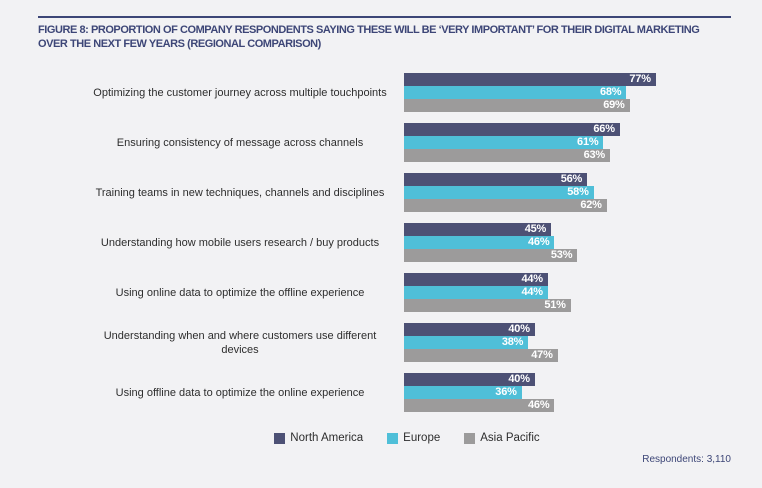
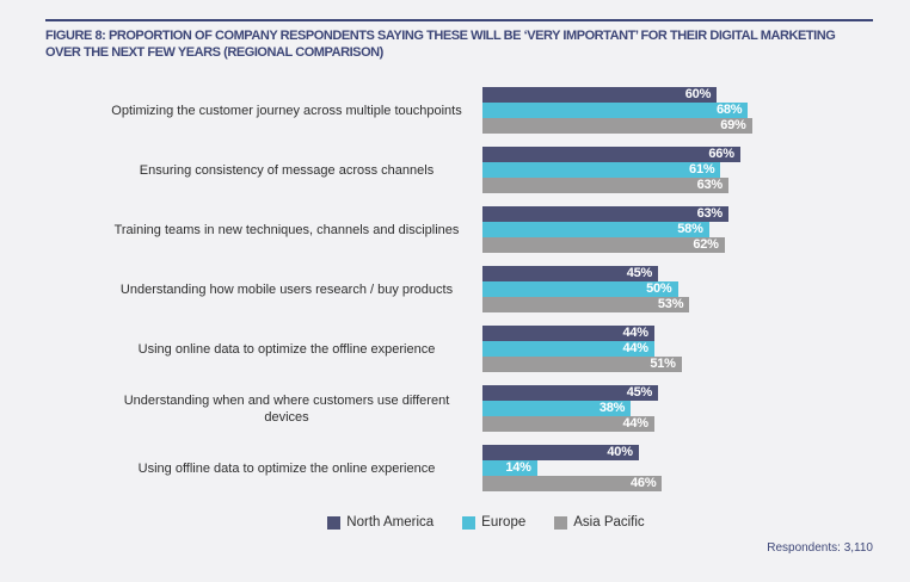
North America/Optimizing the customer journey across multiple touchpoints: 77% -> 60%
North America/Training teams in new techniques, channels and disciplines: 56% -> 63%
Europe/Understanding how mobile users research / buy products: 46% -> 50%
North America/Understanding when and where customers use different devices: 40% -> 45%
Asia Pacific/Understanding when and where customers use different devices: 47% -> 44%
Europe/Using offline data to optimize the online experience: 36% -> 14%
